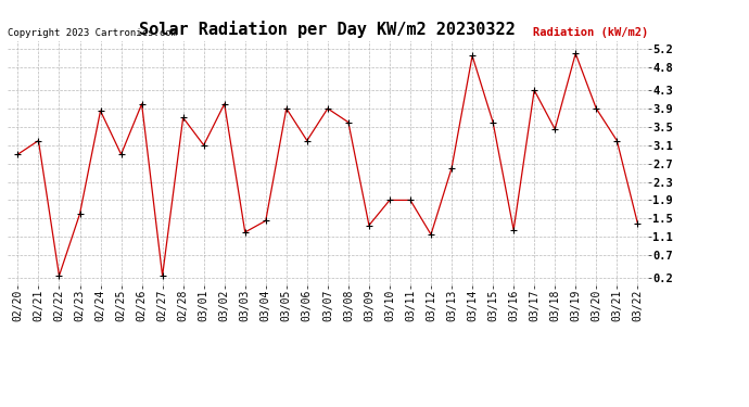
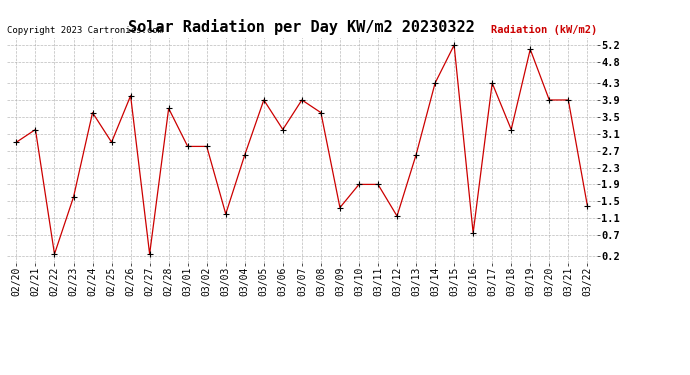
02/24: 3.85 -> 3.60
03/01: 3.10 -> 2.80
03/02: 4.00 -> 2.80
03/04: 1.45 -> 2.60
03/14: 5.05 -> 4.30
03/15: 3.60 -> 5.20
03/16: 1.25 -> 0.75
03/18: 3.45 -> 3.20
03/21: 3.20 -> 3.90
